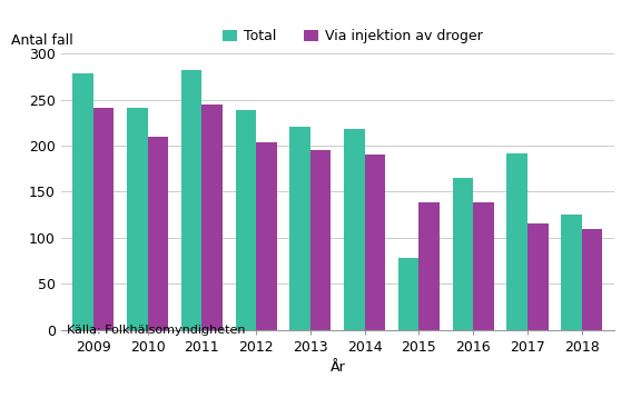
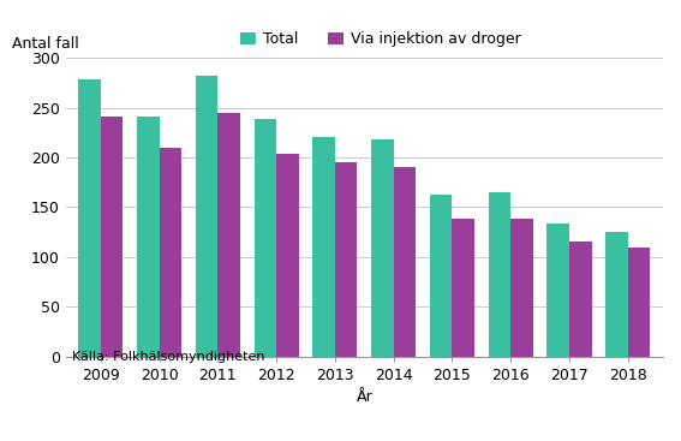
Total/2015: 78 -> 163
Total/2017: 192 -> 134
